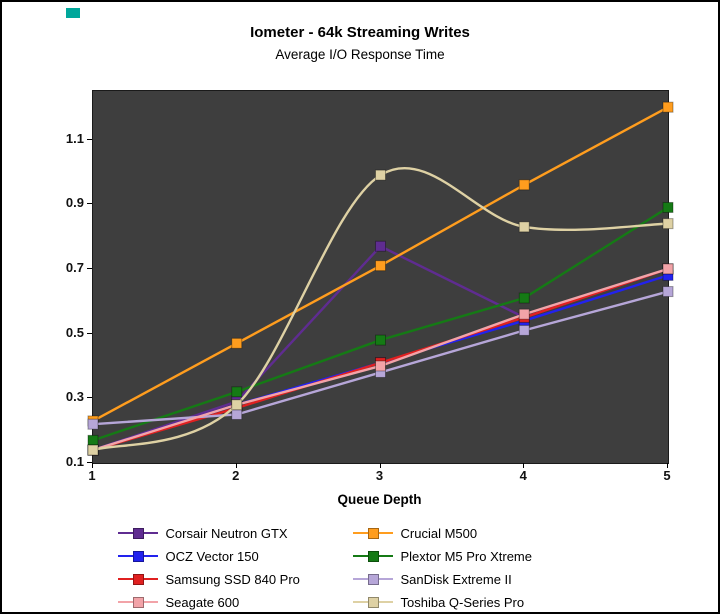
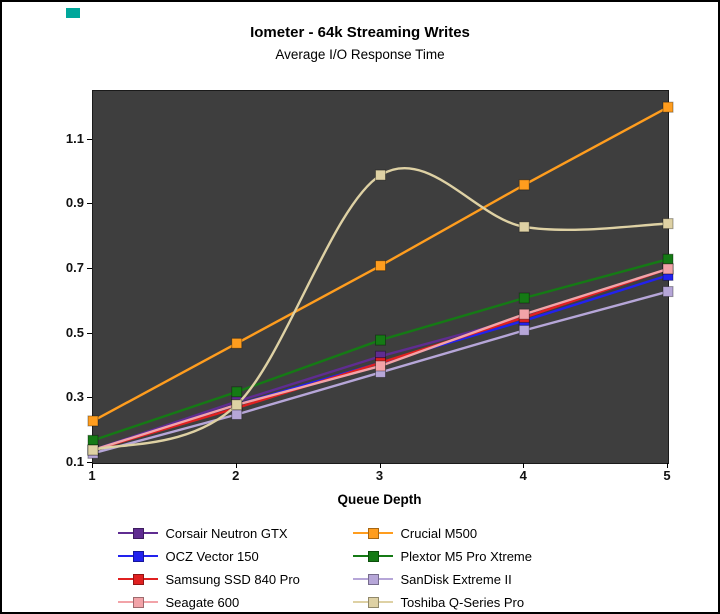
SanDisk Extreme II/1: 0.22 -> 0.13
Corsair Neutron GTX/3: 0.77 -> 0.43
Plextor M5 Pro Xtreme/5: 0.89 -> 0.73
